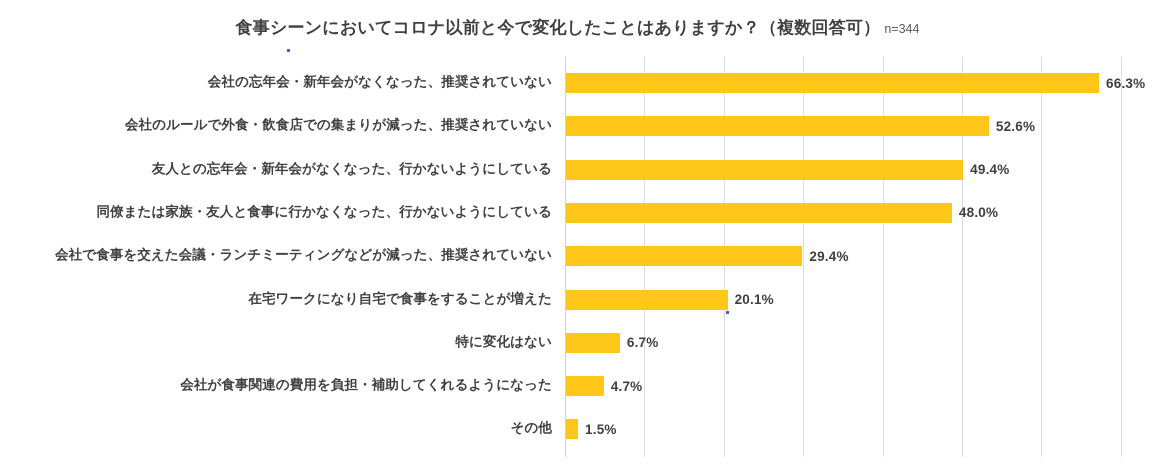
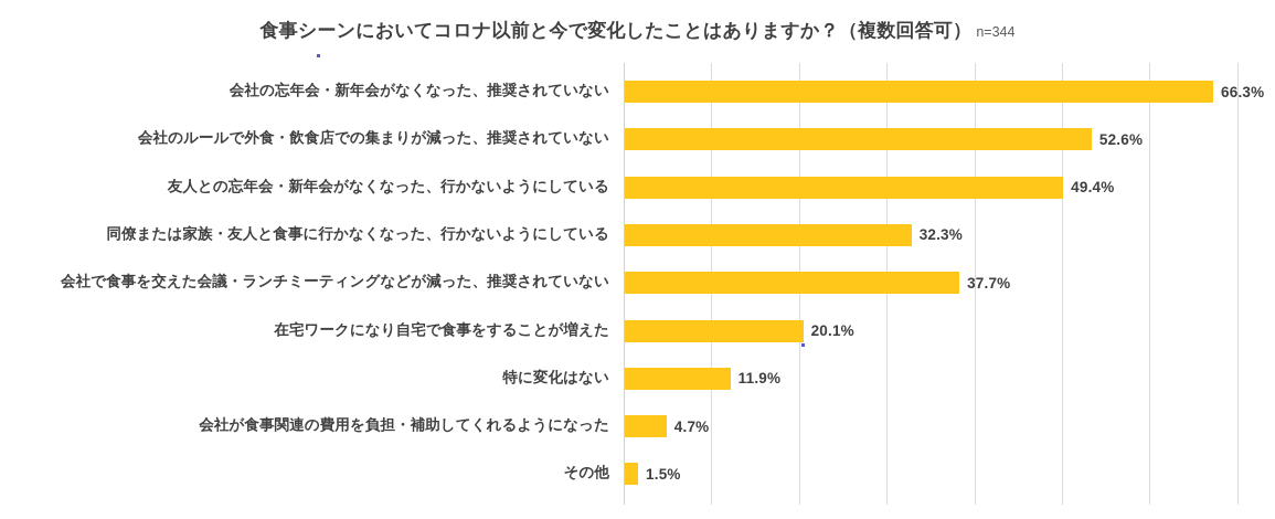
同僚または家族・友人と食事に行かなくなった、行かないようにしている: 48.0% -> 32.3%
会社で食事を交えた会議・ランチミーティングなどが減った、推奨されていない: 29.4% -> 37.7%
特に変化はない: 6.7% -> 11.9%
